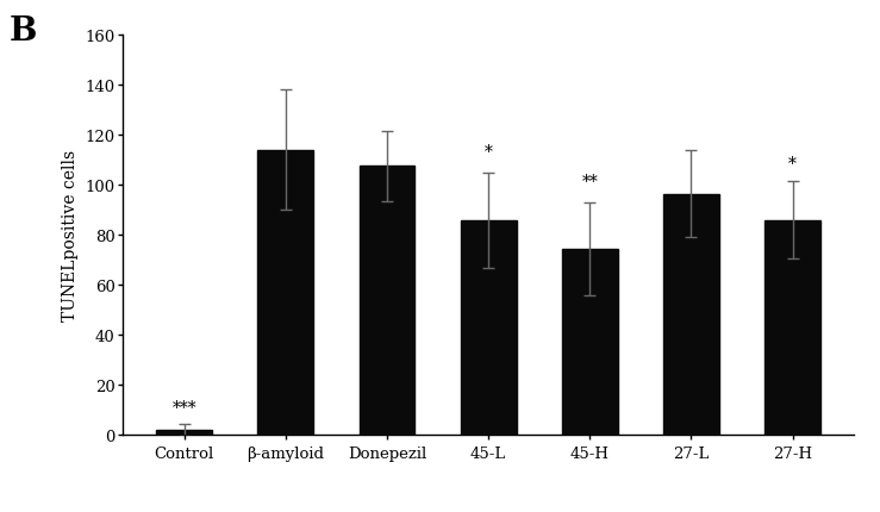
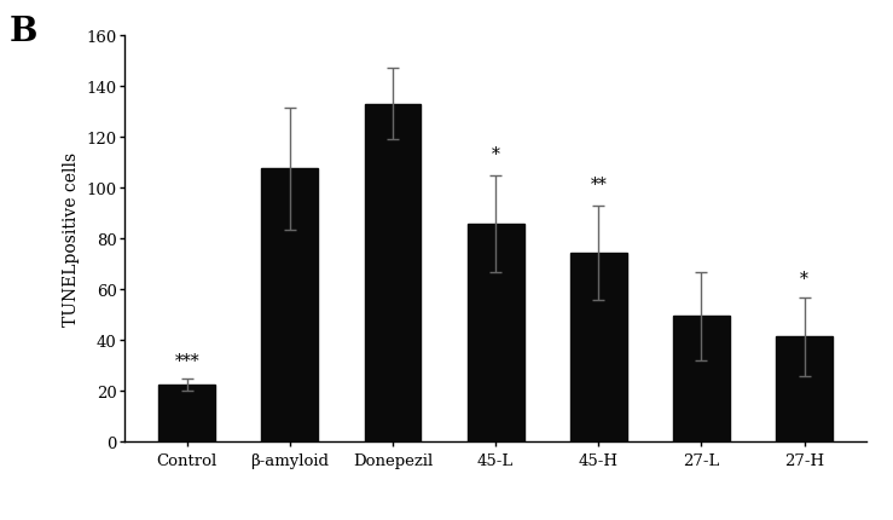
Control: 2.0 -> 22.5
β-amyloid: 114.0 -> 107.5
Donepezil: 107.5 -> 133.0
27-L: 96.5 -> 49.5
27-H: 86.0 -> 41.5
